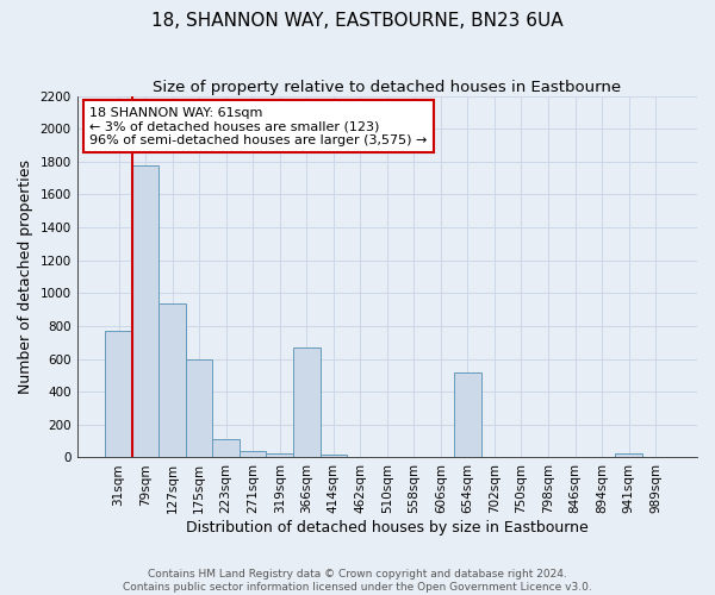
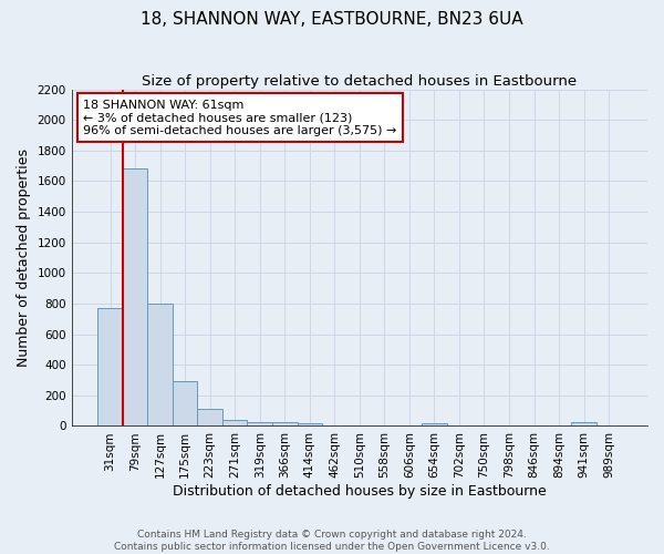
79sqm: 1780 -> 1680
127sqm: 940 -> 800
175sqm: 600 -> 300
366sqm: 670 -> 20
654sqm: 520 -> 20
